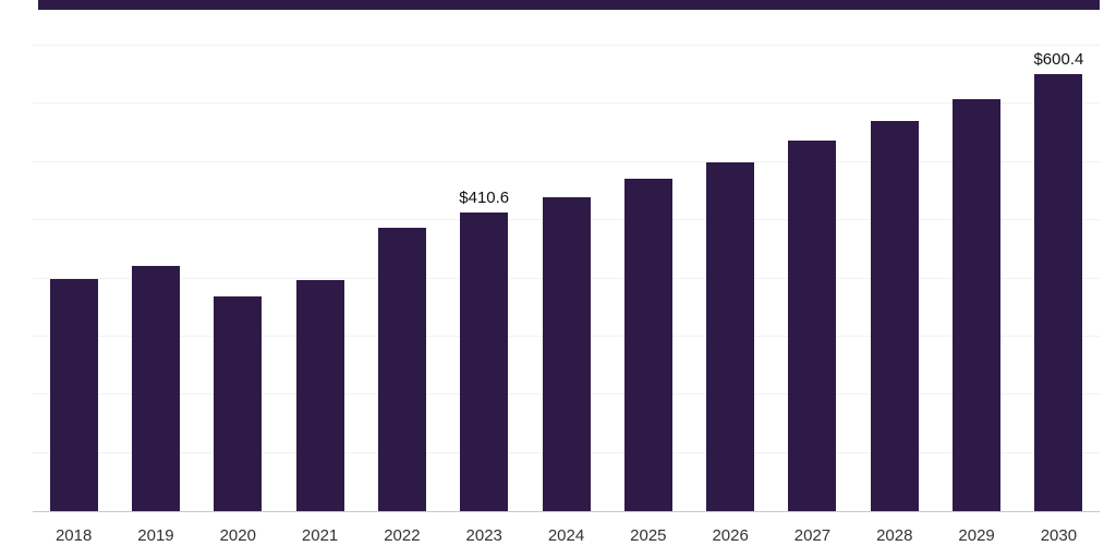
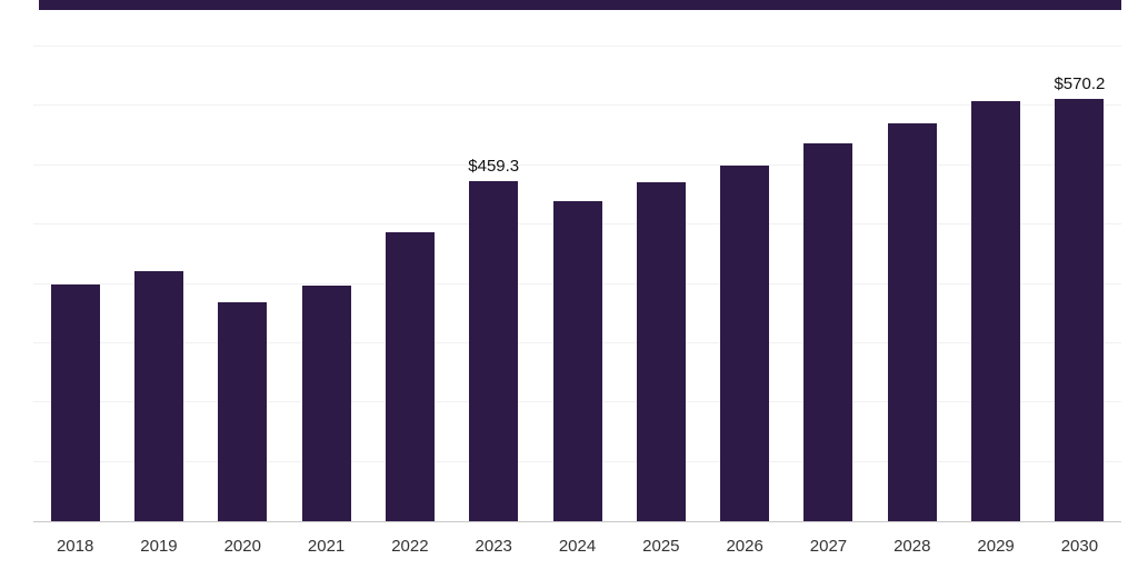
2023: $410.6 -> $459.3
2030: $600.4 -> $570.2
